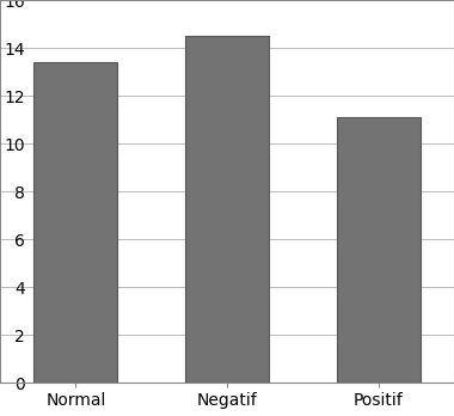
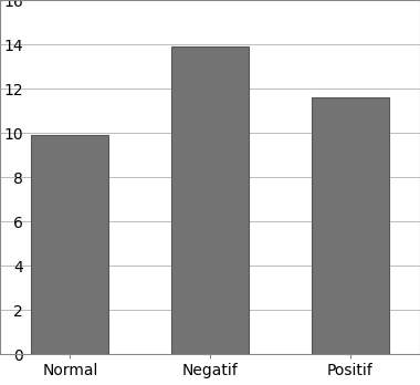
Normal: 13.4 -> 9.9
Negatif: 14.5 -> 13.9
Positif: 11.1 -> 11.6
